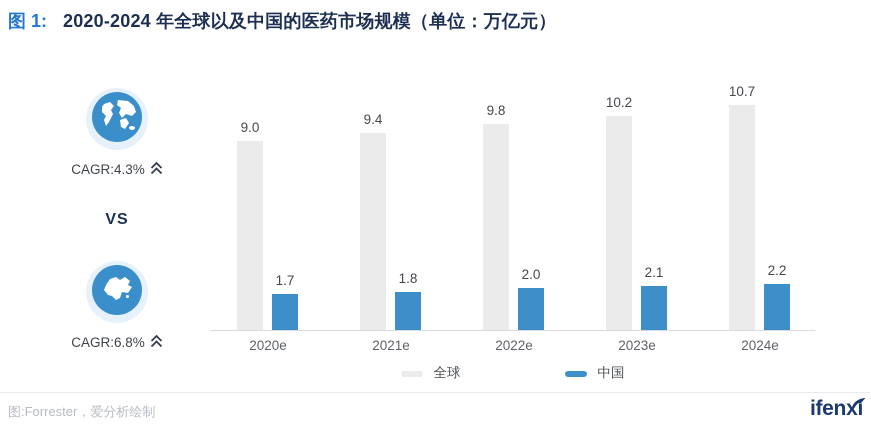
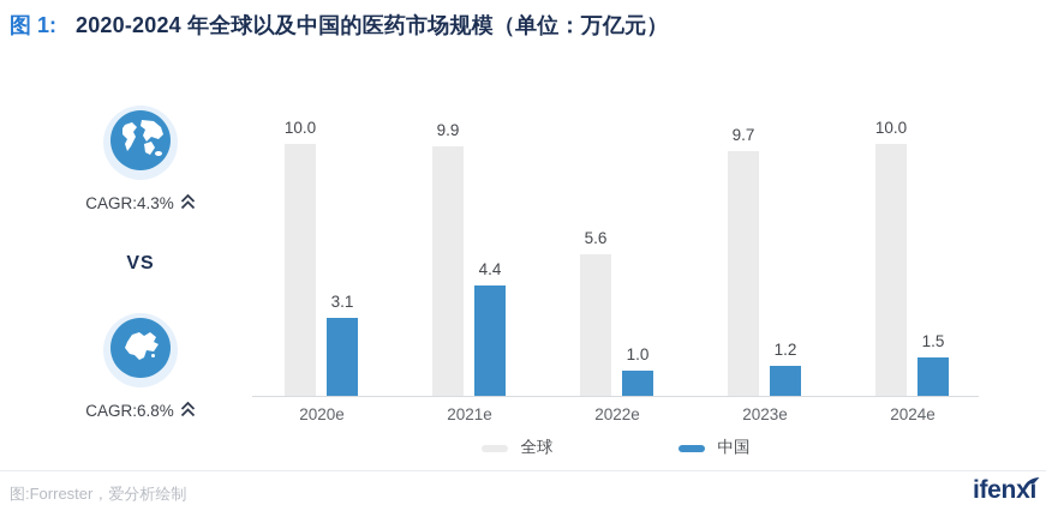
全球/2020e: 9.0 -> 10.0
中国/2020e: 1.7 -> 3.1
全球/2021e: 9.4 -> 9.9
中国/2021e: 1.8 -> 4.4
全球/2022e: 9.8 -> 5.6
中国/2022e: 2.0 -> 1.0
全球/2023e: 10.2 -> 9.7
中国/2023e: 2.1 -> 1.2
全球/2024e: 10.7 -> 10.0
中国/2024e: 2.2 -> 1.5
